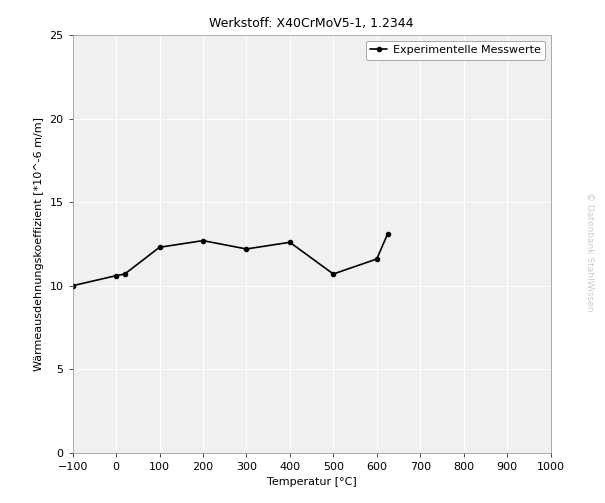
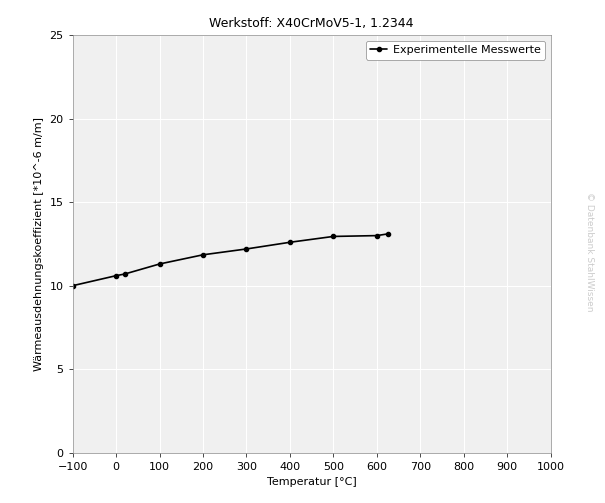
100: 12.3 -> 11.3
200: 12.7 -> 11.8
500: 10.7 -> 12.9
600: 11.6 -> 13.0
